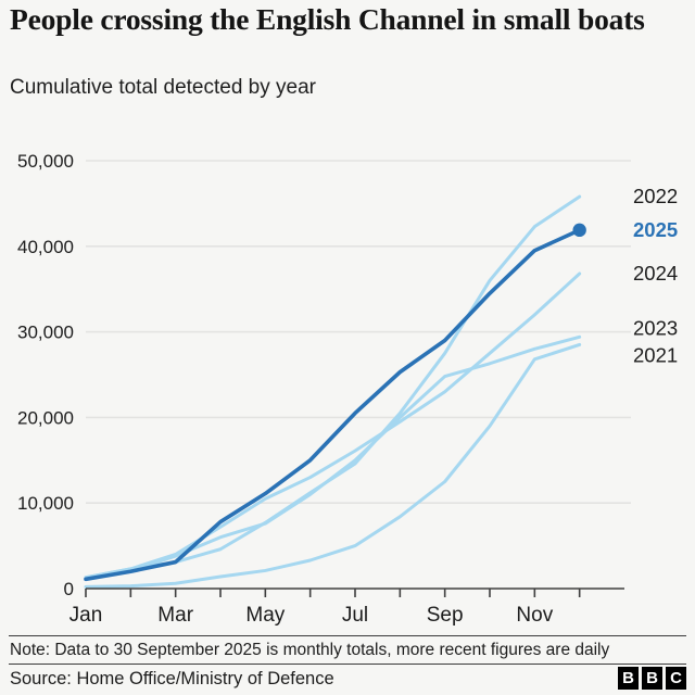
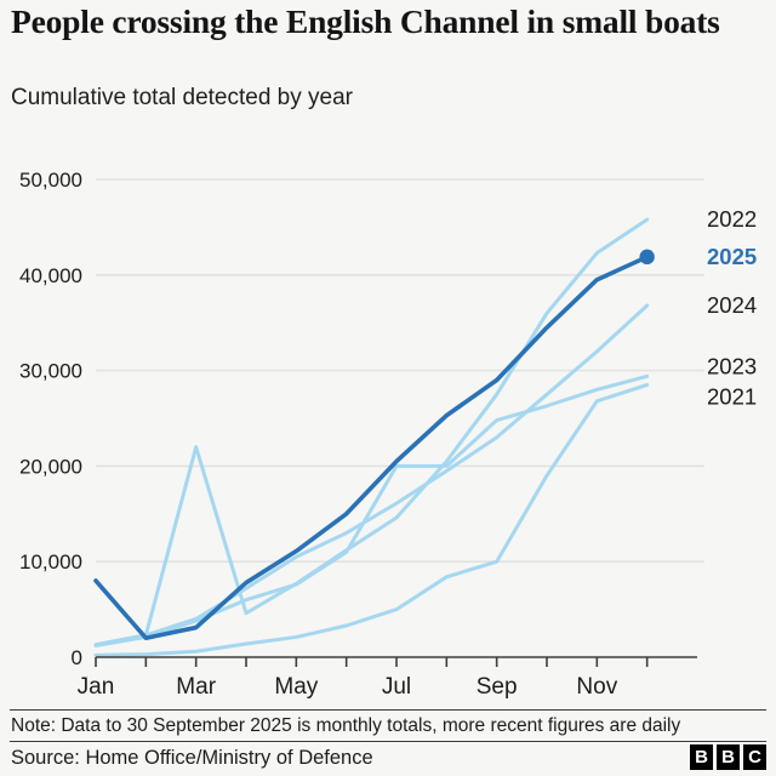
2025/Jan: 1000 -> 8000
2022/Mar: 3000 -> 22000
2023/Jul: 15000 -> 20000
2021/Sep: 12000 -> 10000
